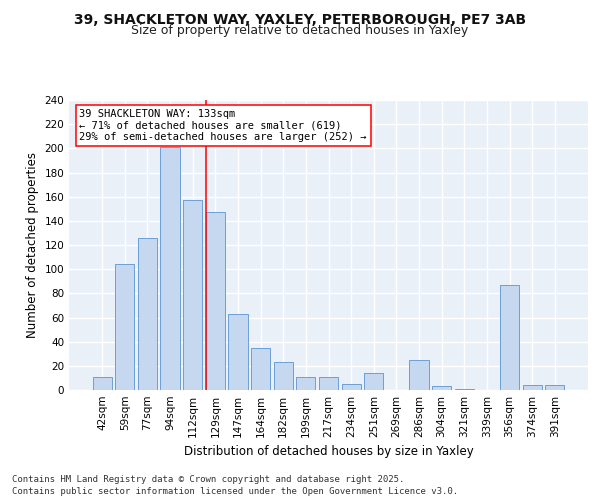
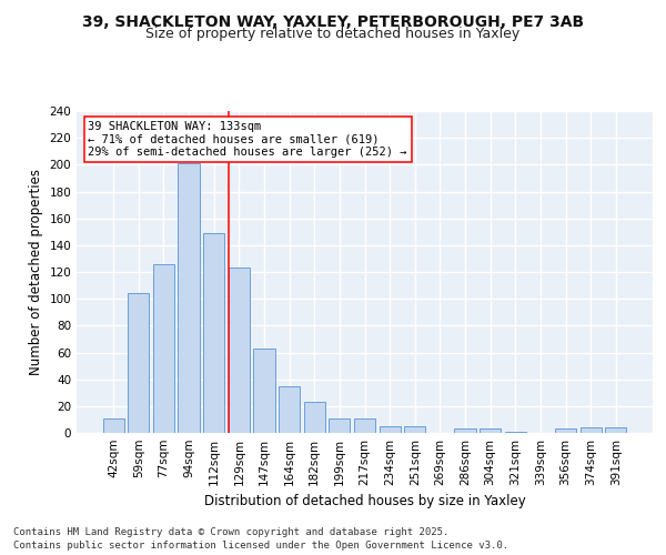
112sqm: 157 -> 149
129sqm: 147 -> 123
251sqm: 14 -> 5
286sqm: 25 -> 3
356sqm: 87 -> 3
